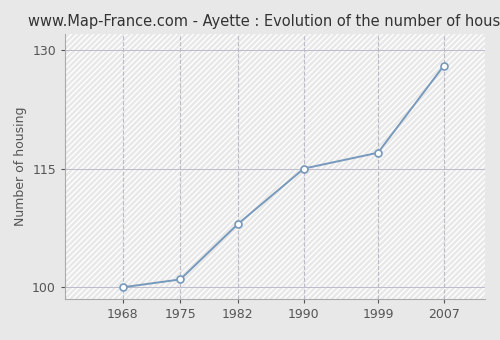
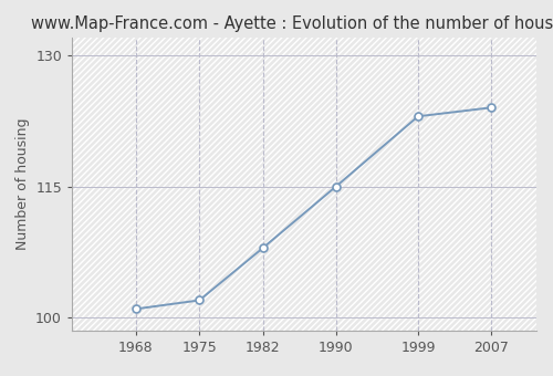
1968: 100 -> 101
1975: 101 -> 102
1999: 117 -> 123
2007: 128 -> 124
